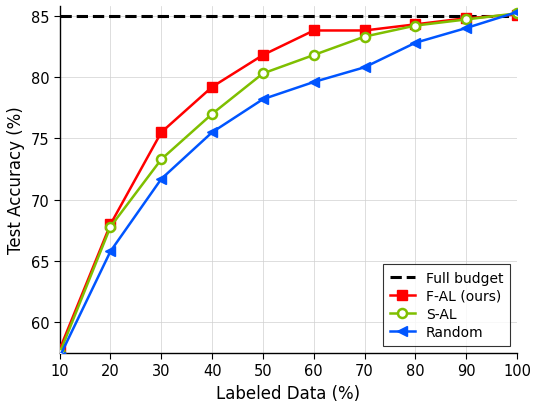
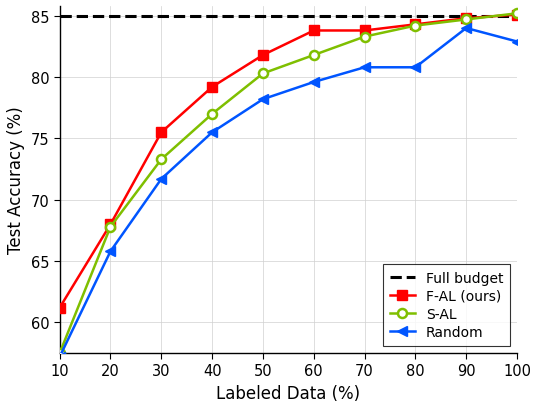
F-AL (ours)/10: 57.8 -> 61.2
Random/80: 82.8 -> 80.8
Random/100: 85.3 -> 82.9
